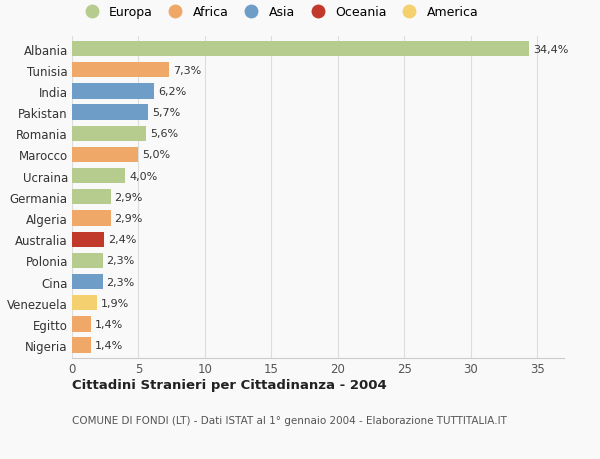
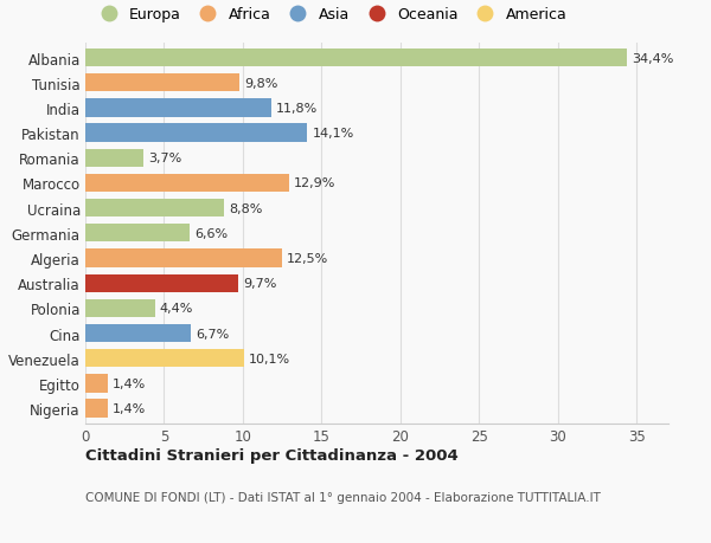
Tunisia: 7,3% -> 9,8%
India: 6,2% -> 11,8%
Pakistan: 5,7% -> 14,1%
Romania: 5,6% -> 3,7%
Marocco: 5,0% -> 12,9%
Ucraina: 4,0% -> 8,8%
Germania: 2,9% -> 6,6%
Algeria: 2,9% -> 12,5%
Australia: 2,4% -> 9,7%
Polonia: 2,3% -> 4,4%
Cina: 2,3% -> 6,7%
Venezuela: 1,9% -> 10,1%
